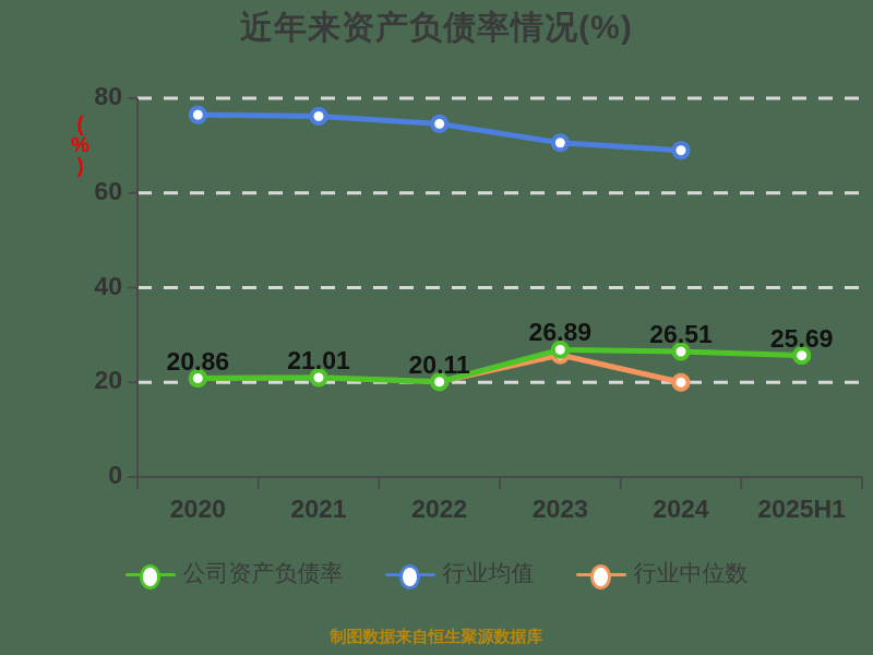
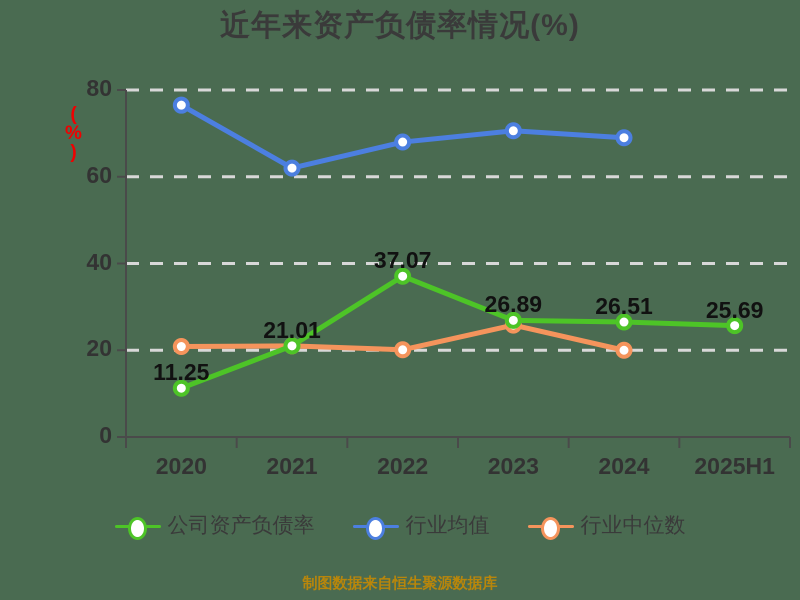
公司资产负债率/2020: 20.86 -> 11.25
行业均值/2021: 76 -> 62
公司资产负债率/2022: 20.11 -> 37.07
行业均值/2022: 75 -> 68
